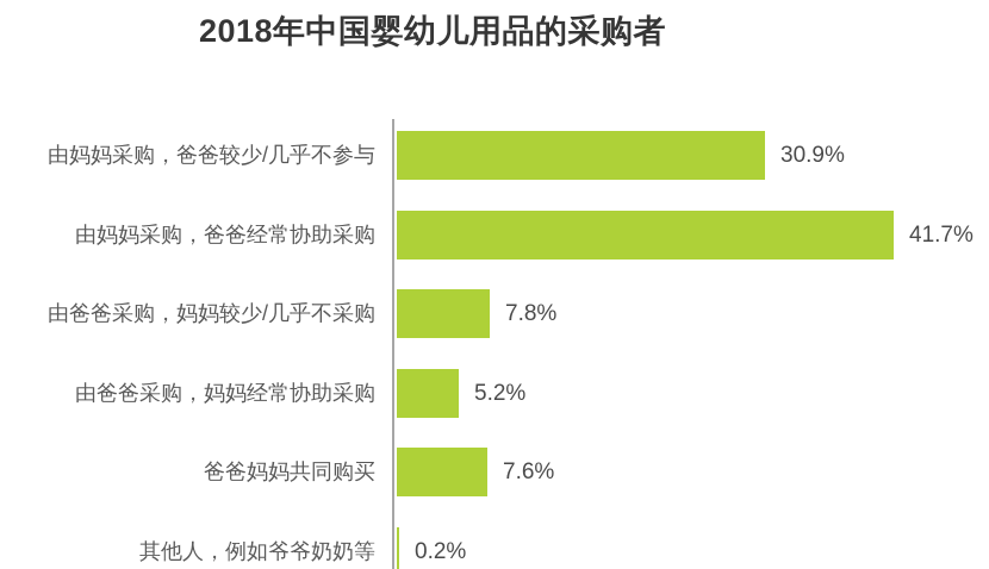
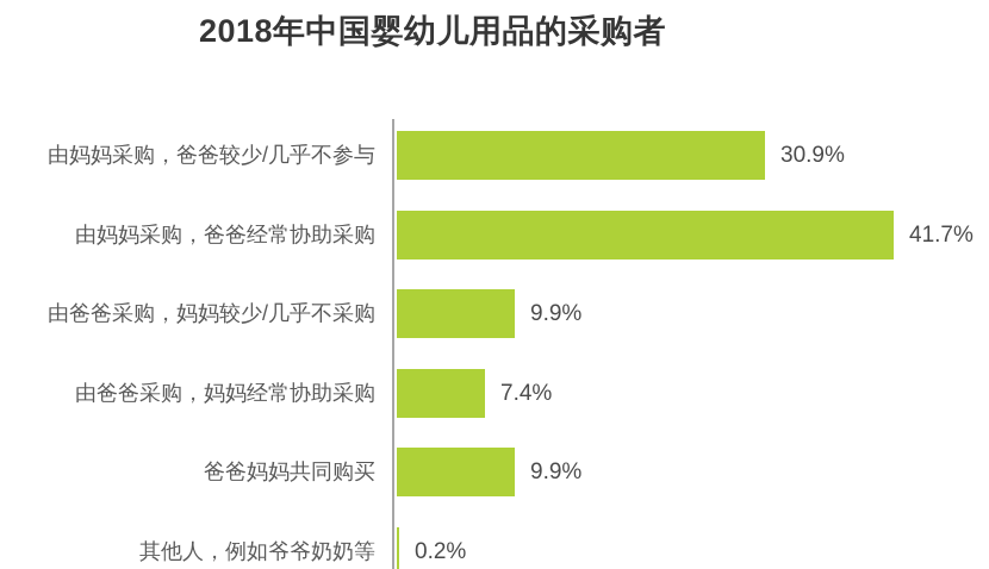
由爸爸采购，妈妈较少/几乎不采购: 7.8% -> 9.9%
由爸爸采购，妈妈经常协助采购: 5.2% -> 7.4%
爸爸妈妈共同购买: 7.6% -> 9.9%
